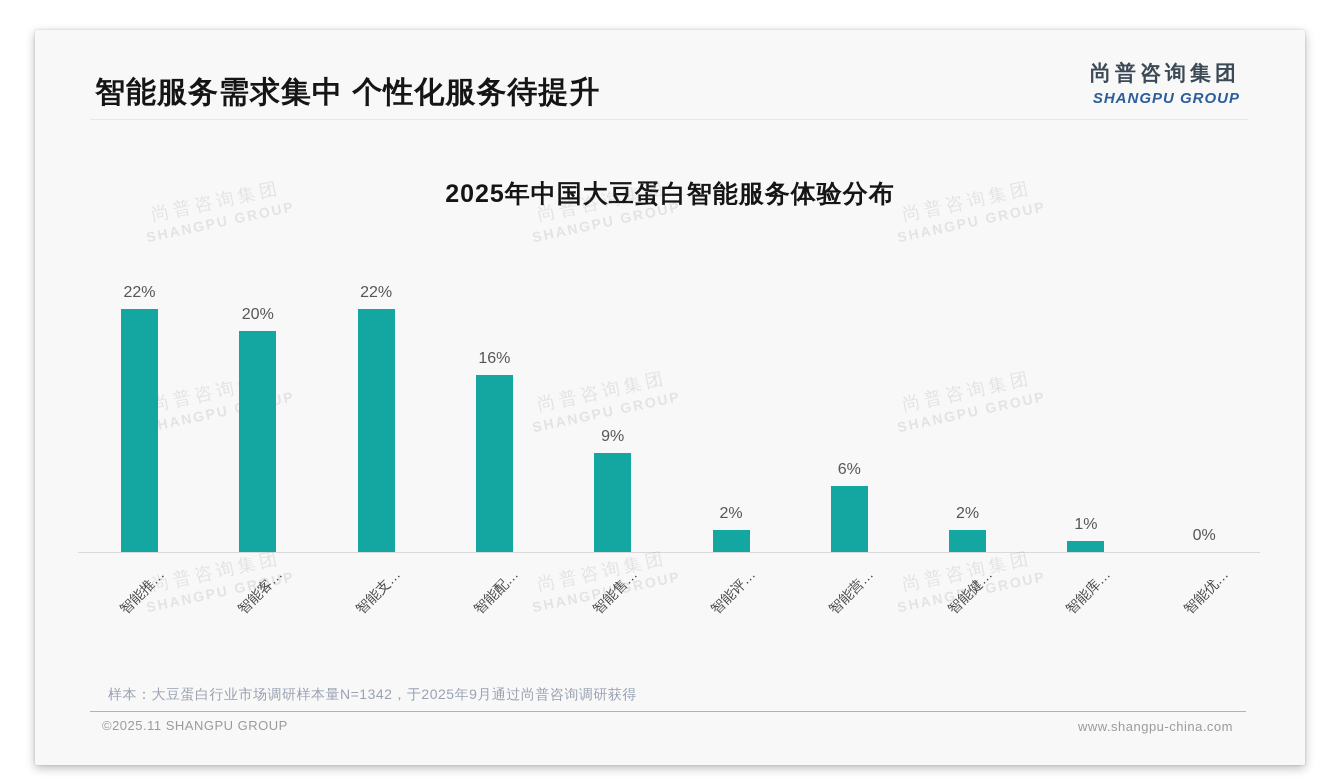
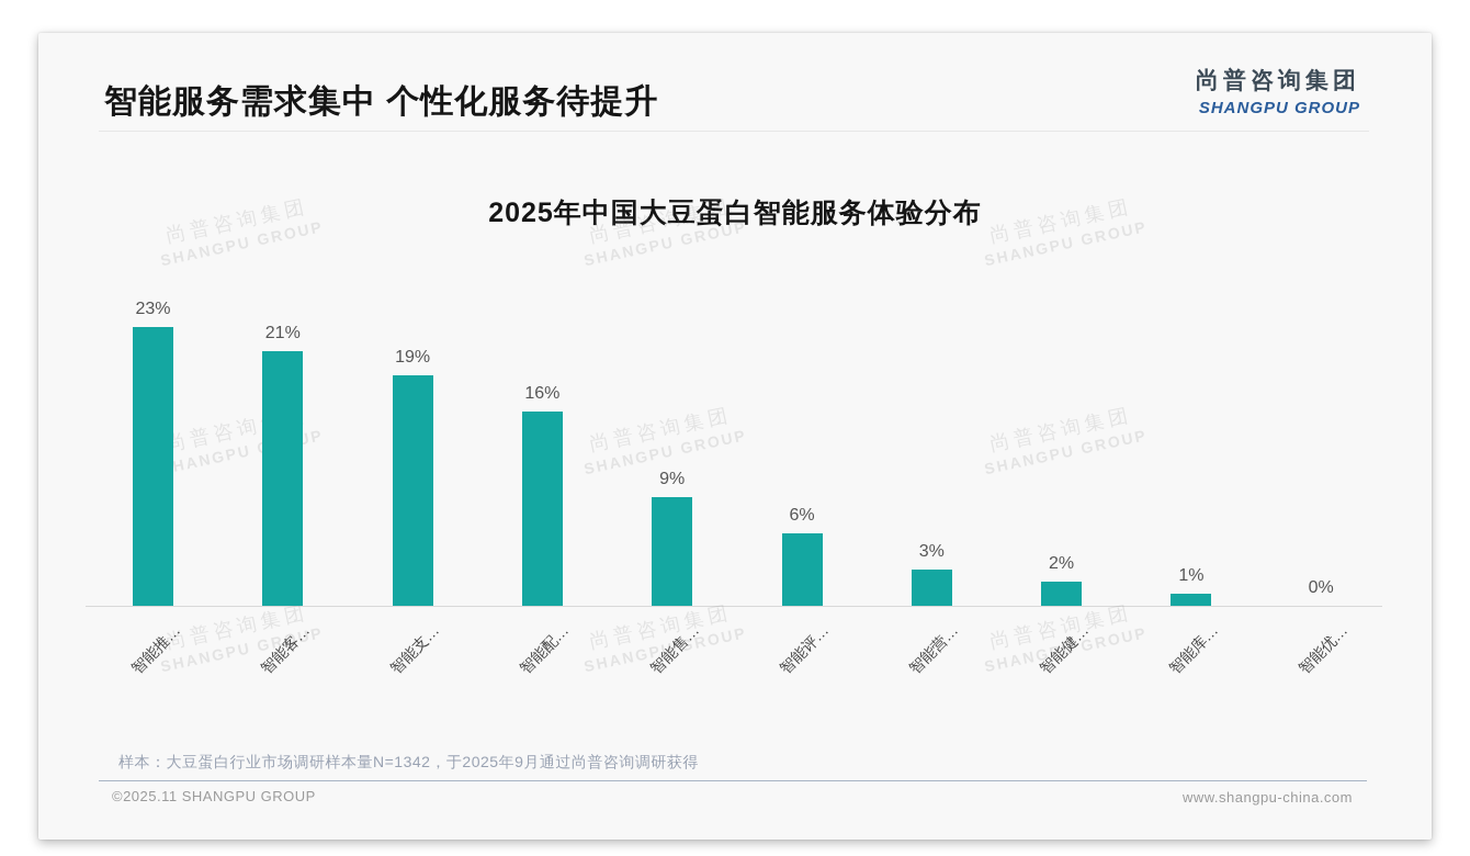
智能推…: 22% -> 23%
智能客…: 20% -> 21%
智能支…: 22% -> 19%
智能评…: 2% -> 6%
智能营…: 6% -> 3%
